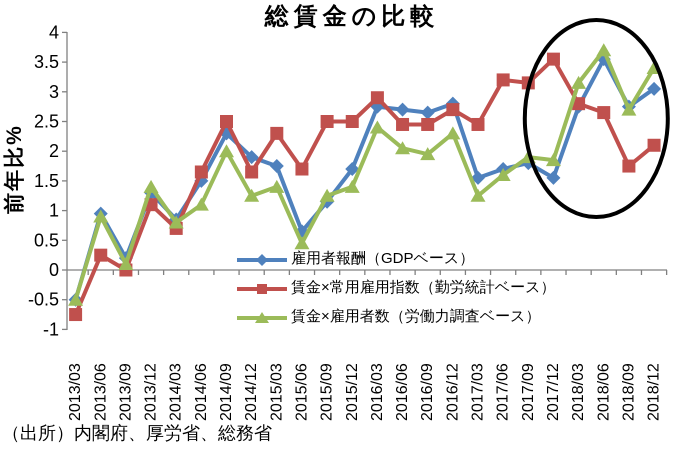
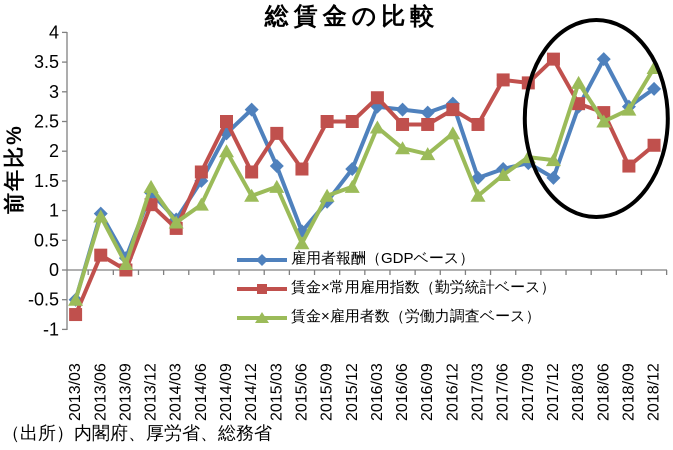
雇用者報酬（GDPベース）/2014/12: 1.9 -> 2.7
賃金×雇用者数（労働力調査ベース）/2018/06: 3.7 -> 2.5
